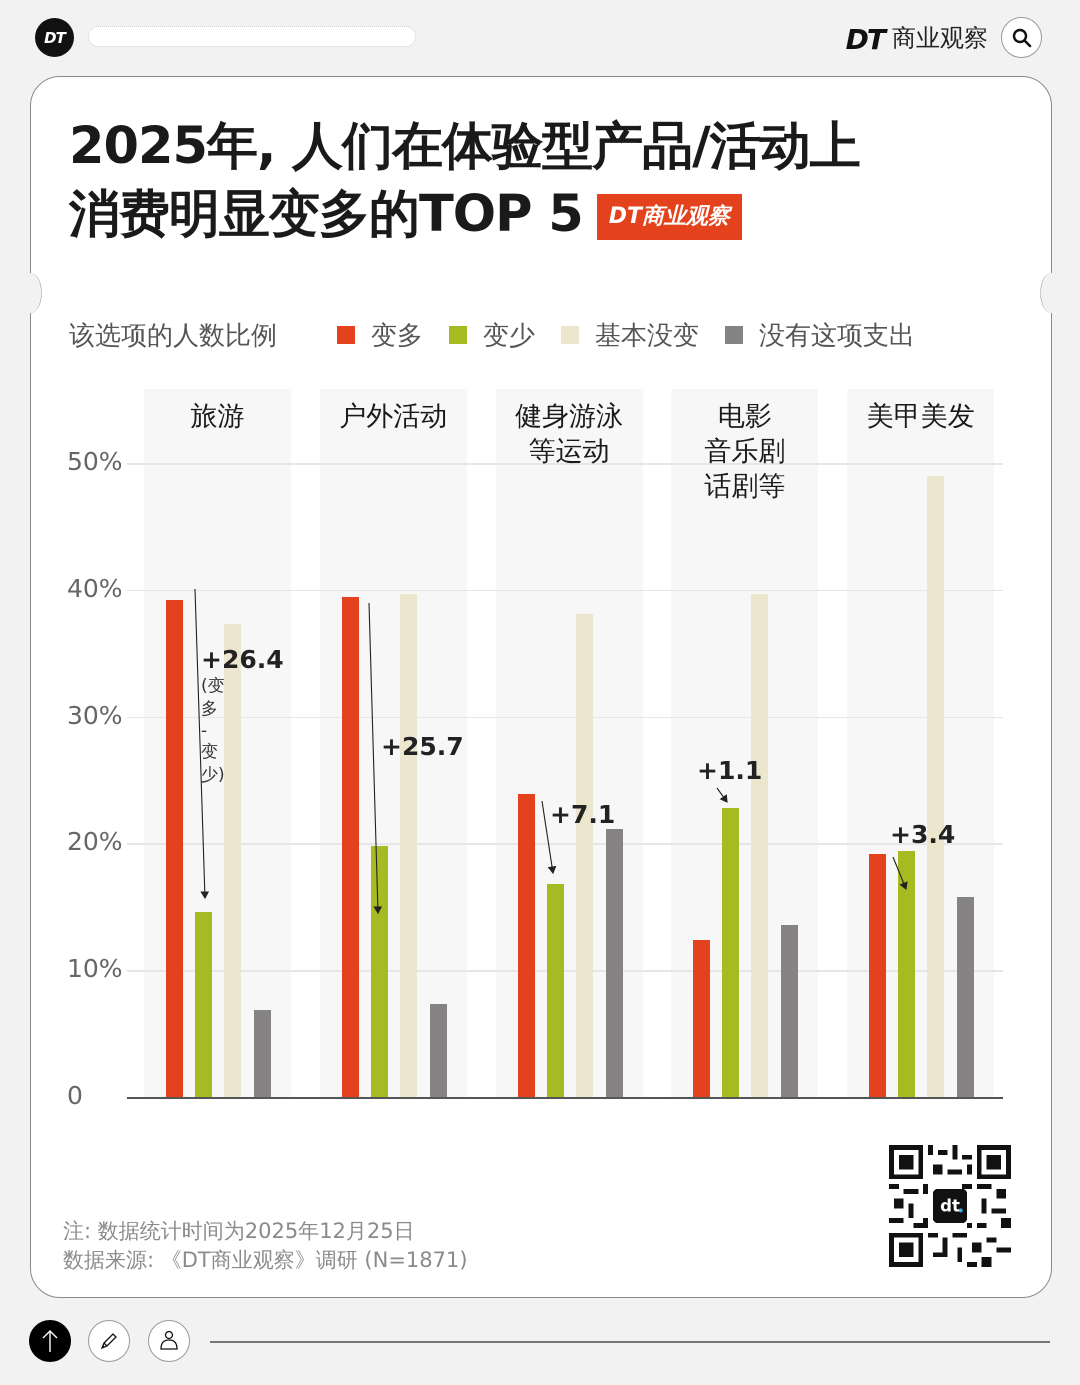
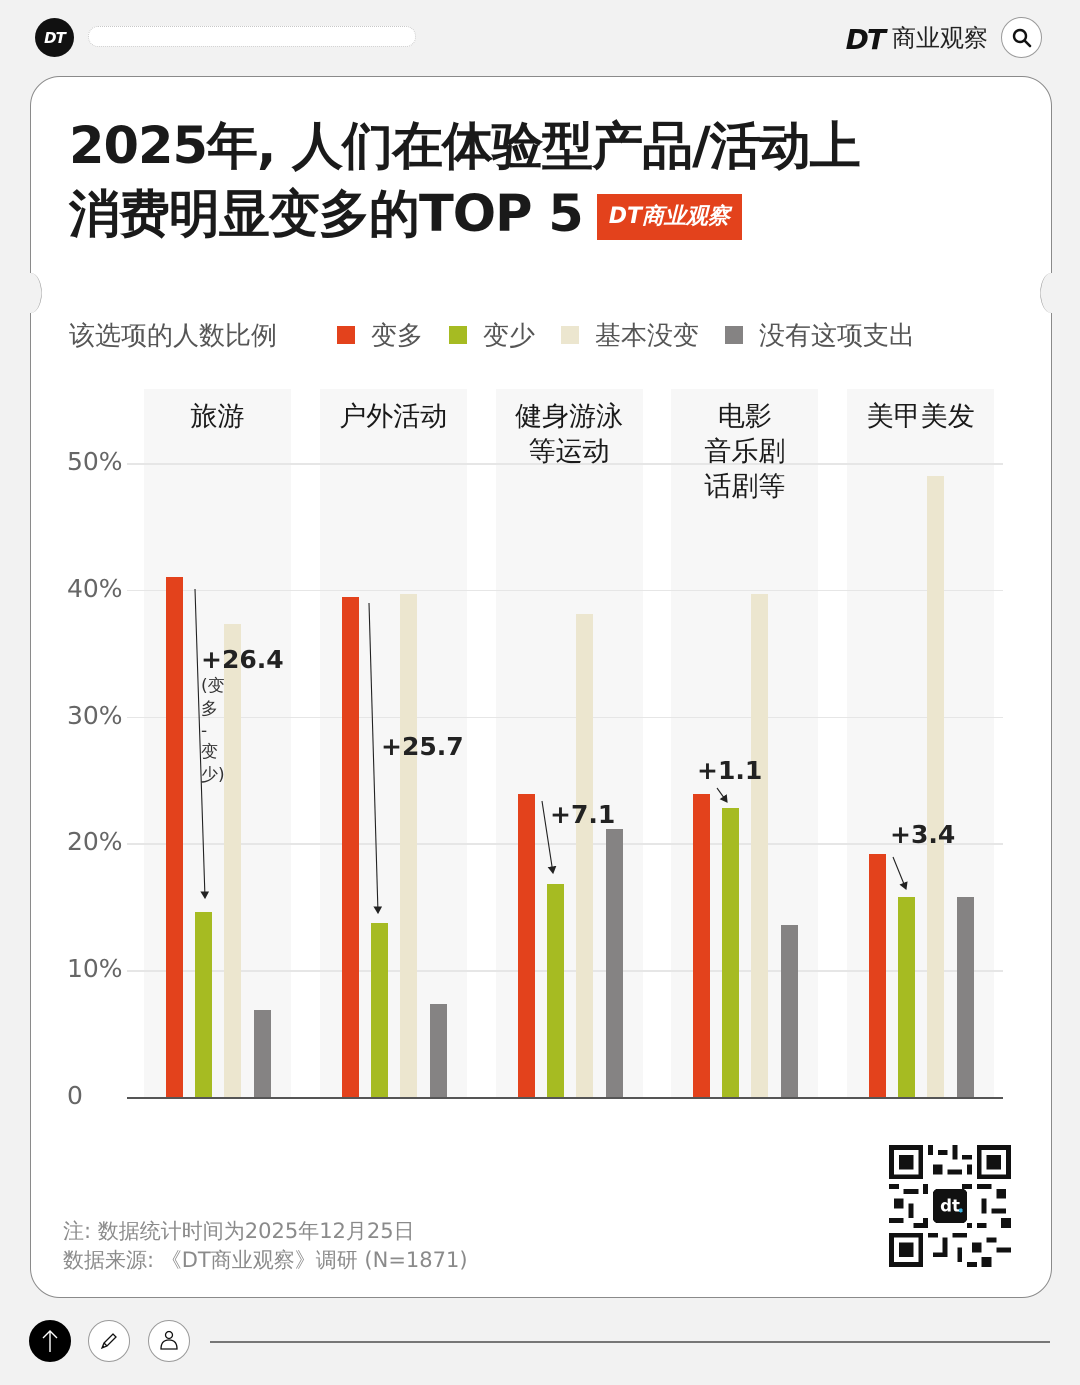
变多/旅游: 39.2% -> 41.0%
变少/户外活动: 19.8% -> 13.7%
变多/电影音乐剧话剧等: 12.4% -> 23.9%
变少/美甲美发: 19.4% -> 15.8%
